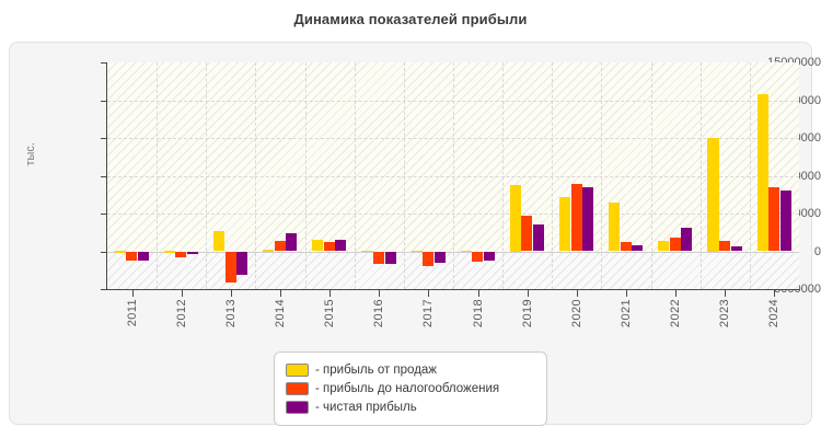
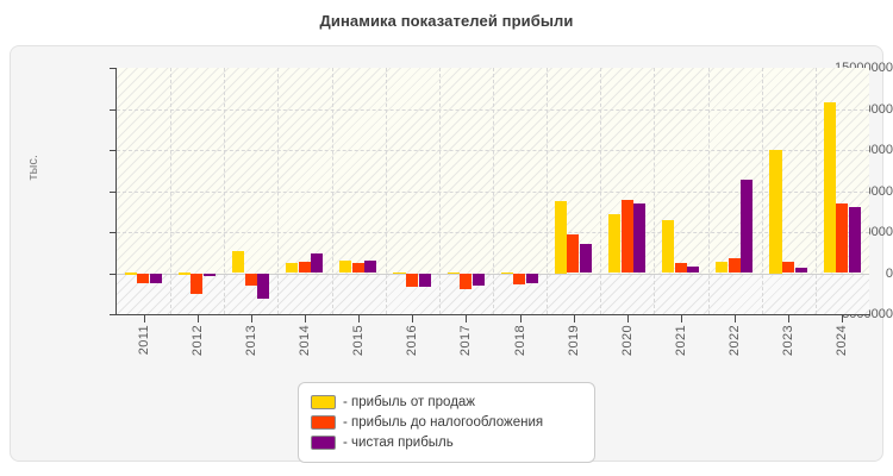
- прибыль до налогообложения/2012: -400000 -> -1500000
- прибыль до налогообложения/2013: -2400000 -> -900000
- прибыль от продаж/2014: 100000 -> 700000
- чистая прибыль/2022: 1900000 -> 6800000
